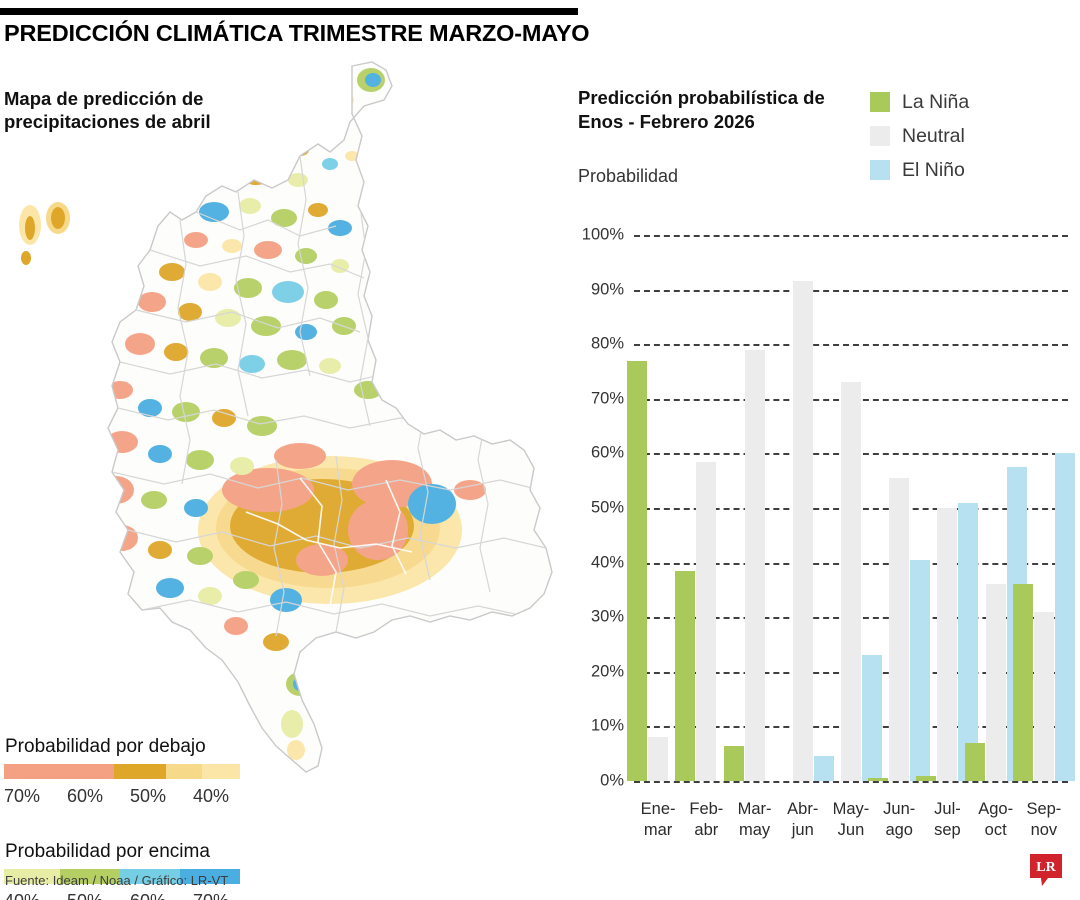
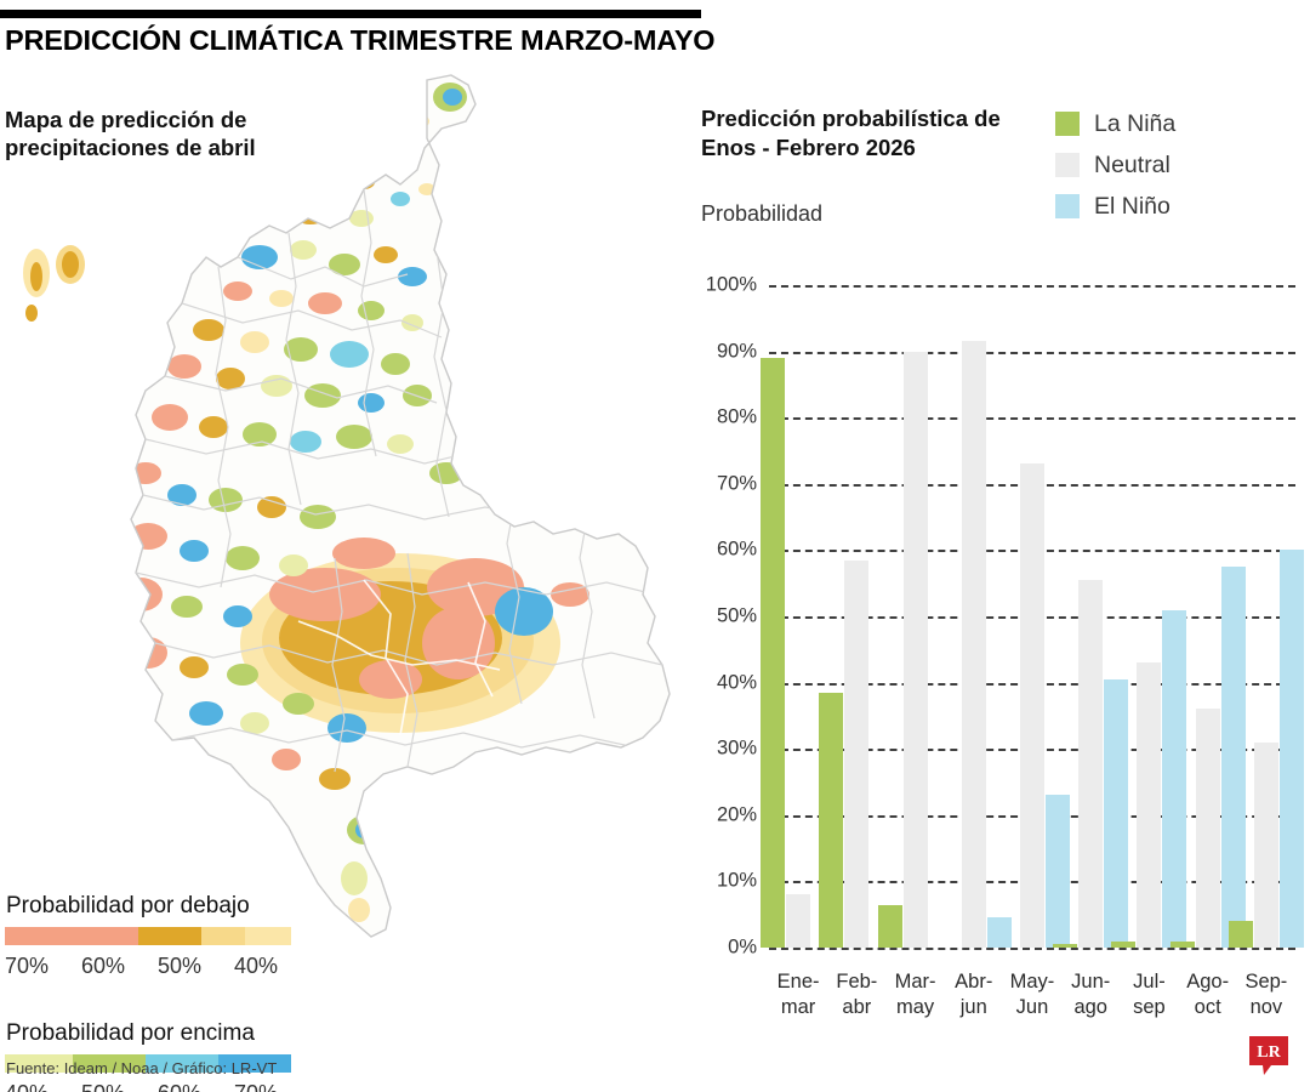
La Niña/Ene- mar: 77% -> 89%
Neutral/Mar- may: 79% -> 90%
Neutral/Jul- sep: 50% -> 43%
La Niña/Ago- oct: 7% -> 1%
La Niña/Sep- nov: 36% -> 4%
